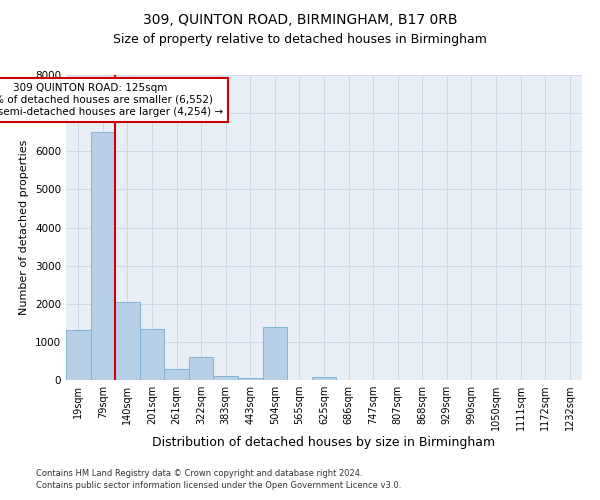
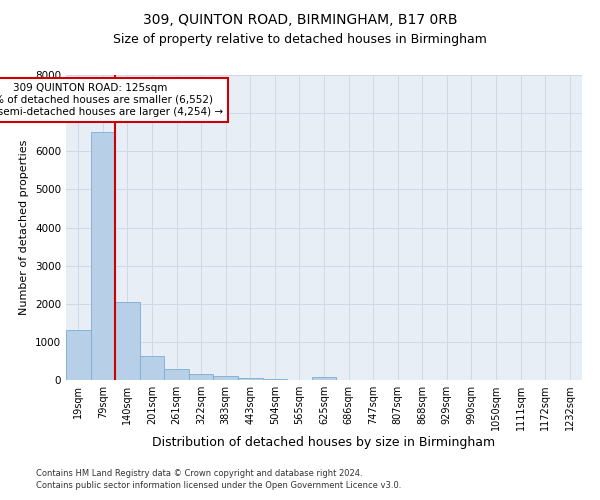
201sqm: 1350 -> 630
322sqm: 600 -> 150
504sqm: 1400 -> 20
